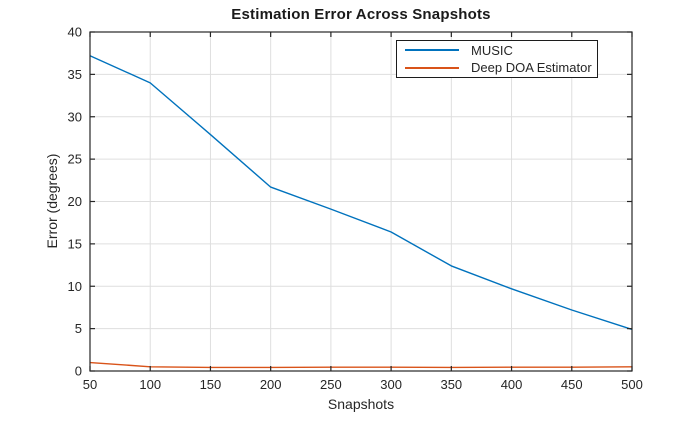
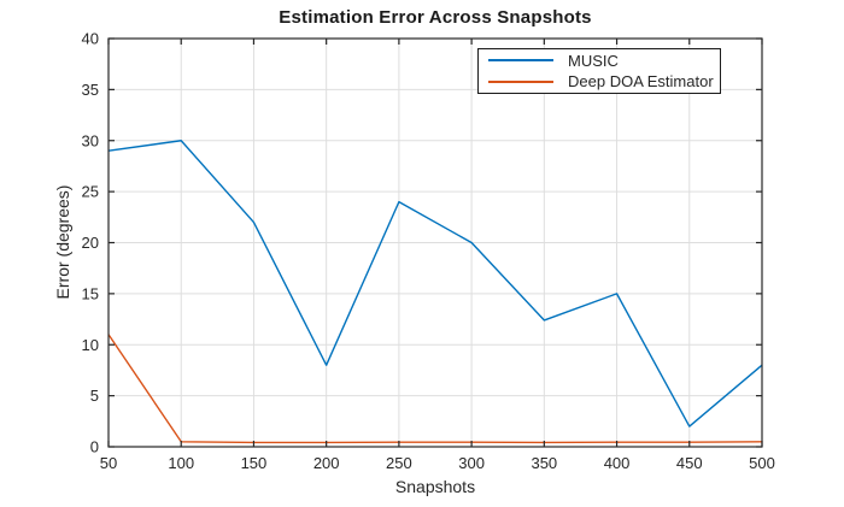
MUSIC/50: 37 -> 29
Deep DOA Estimator/50: 1 -> 11
MUSIC/100: 34 -> 30
MUSIC/150: 28 -> 22
MUSIC/200: 22 -> 8
MUSIC/250: 19 -> 24
MUSIC/300: 16 -> 20
MUSIC/400: 10 -> 15
MUSIC/450: 7 -> 2
MUSIC/500: 5 -> 8
